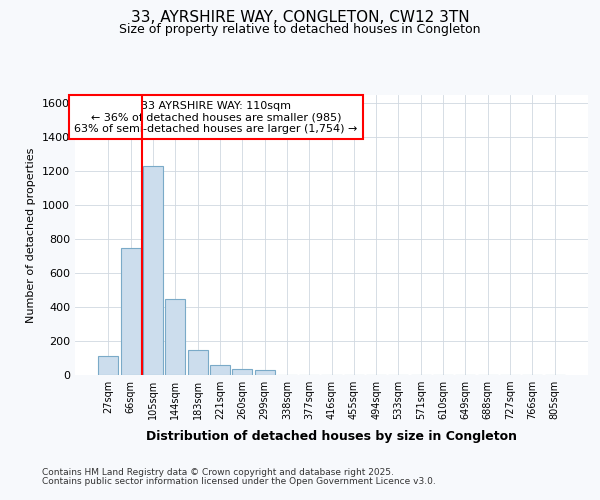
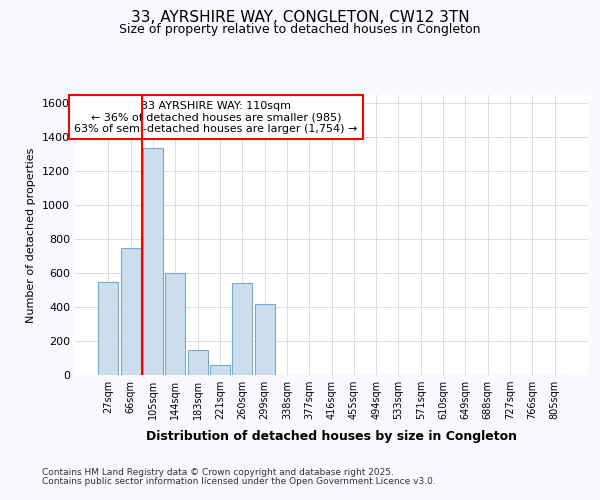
27sqm: 110 -> 550
105sqm: 1230 -> 1340
144sqm: 450 -> 600
260sqm: 40 -> 540
299sqm: 30 -> 420
